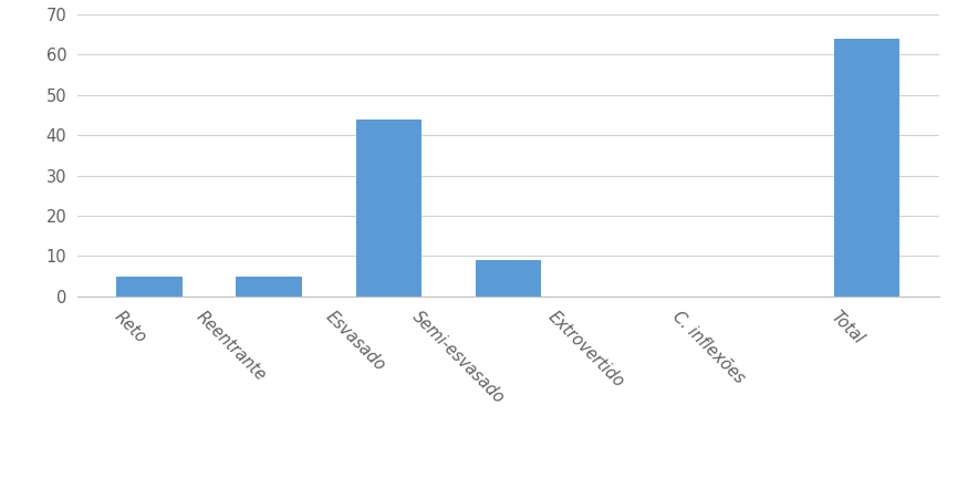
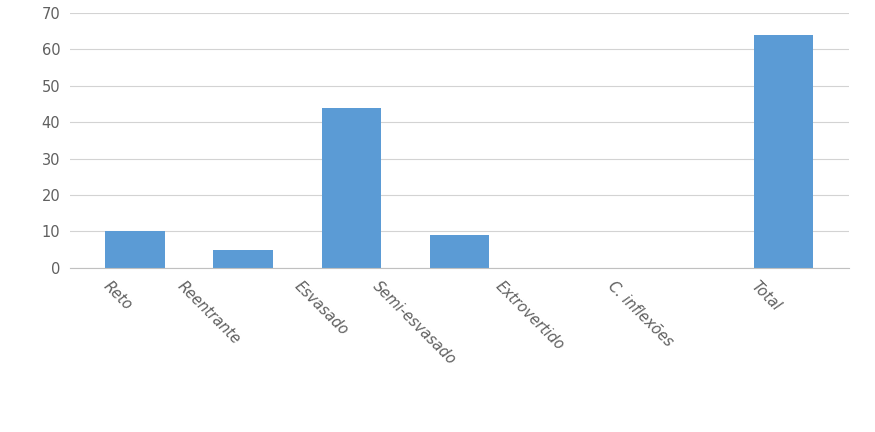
Reto: 5 -> 10
